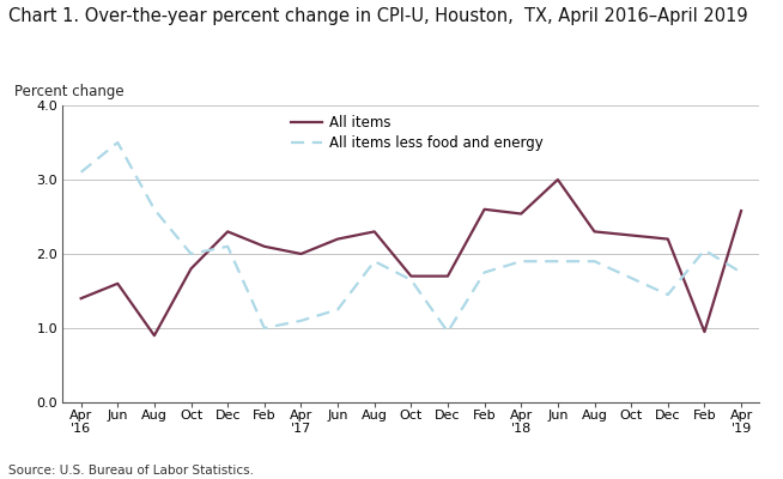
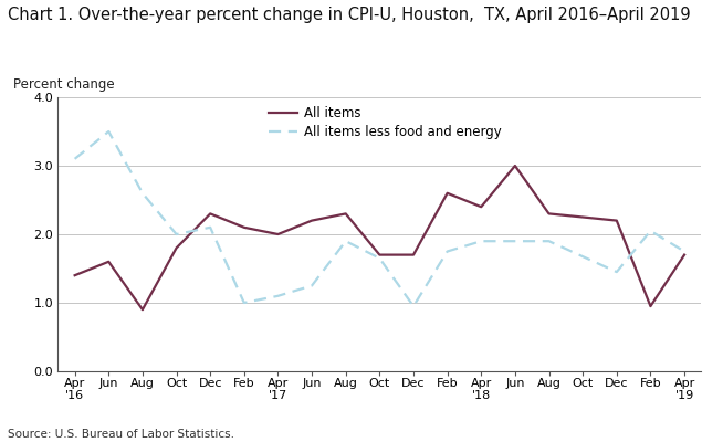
All items/Apr '18: 2.54 -> 2.40
All items/Apr '19: 2.58 -> 1.70
